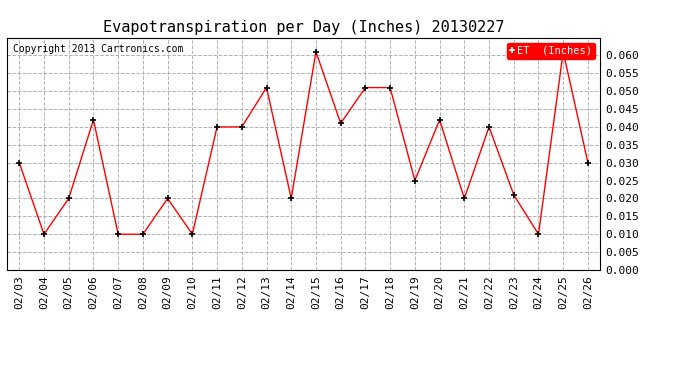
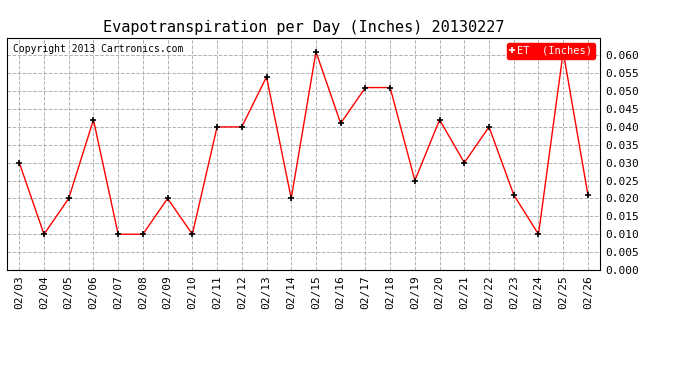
02/13: 0.051 -> 0.054
02/21: 0.020 -> 0.030
02/26: 0.030 -> 0.021
